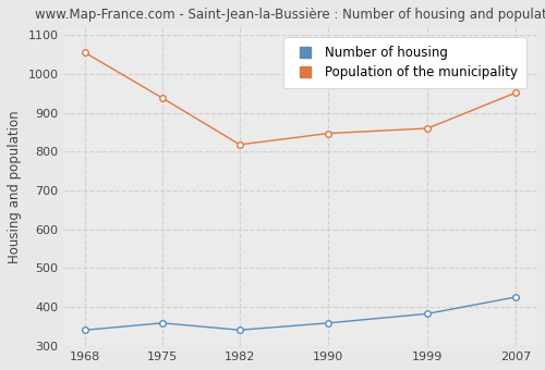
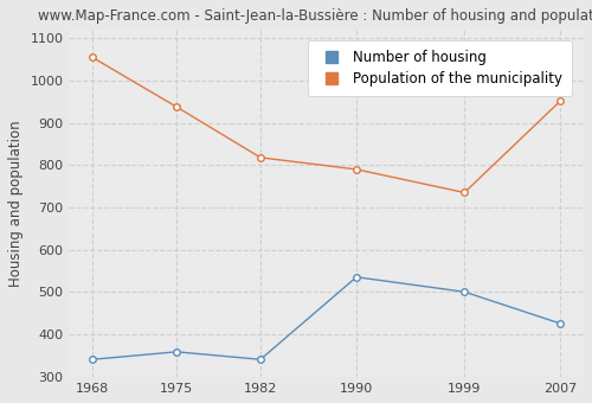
Number of housing/1990: 358 -> 535
Population of the municipality/1990: 847 -> 790
Number of housing/1999: 382 -> 500
Population of the municipality/1999: 860 -> 735
